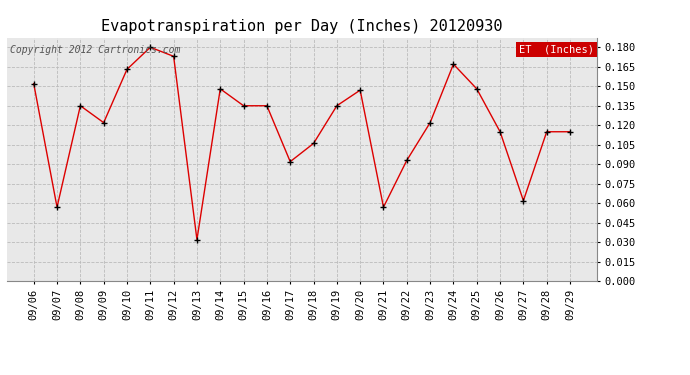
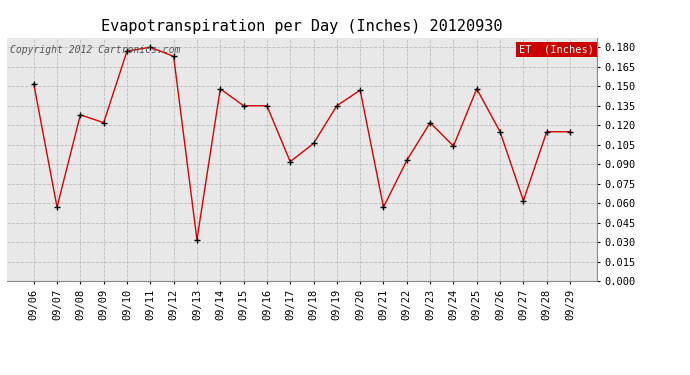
09/08: 0.135 -> 0.128
09/10: 0.163 -> 0.177
09/24: 0.167 -> 0.104
